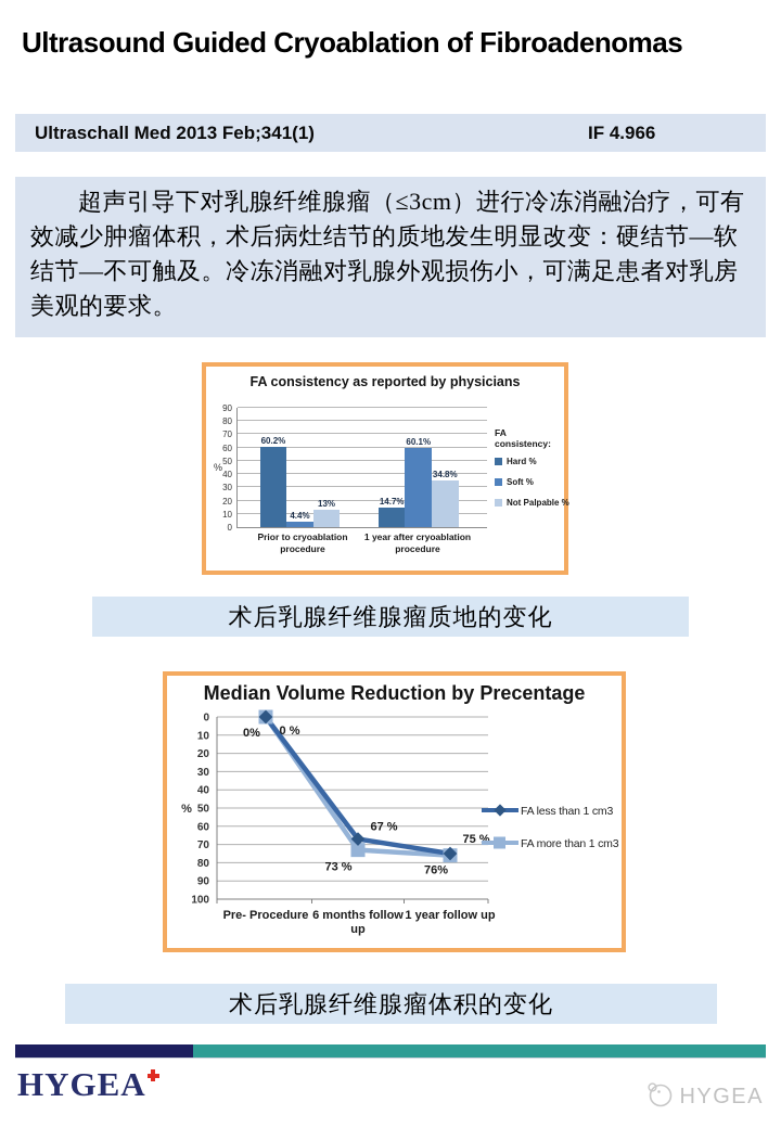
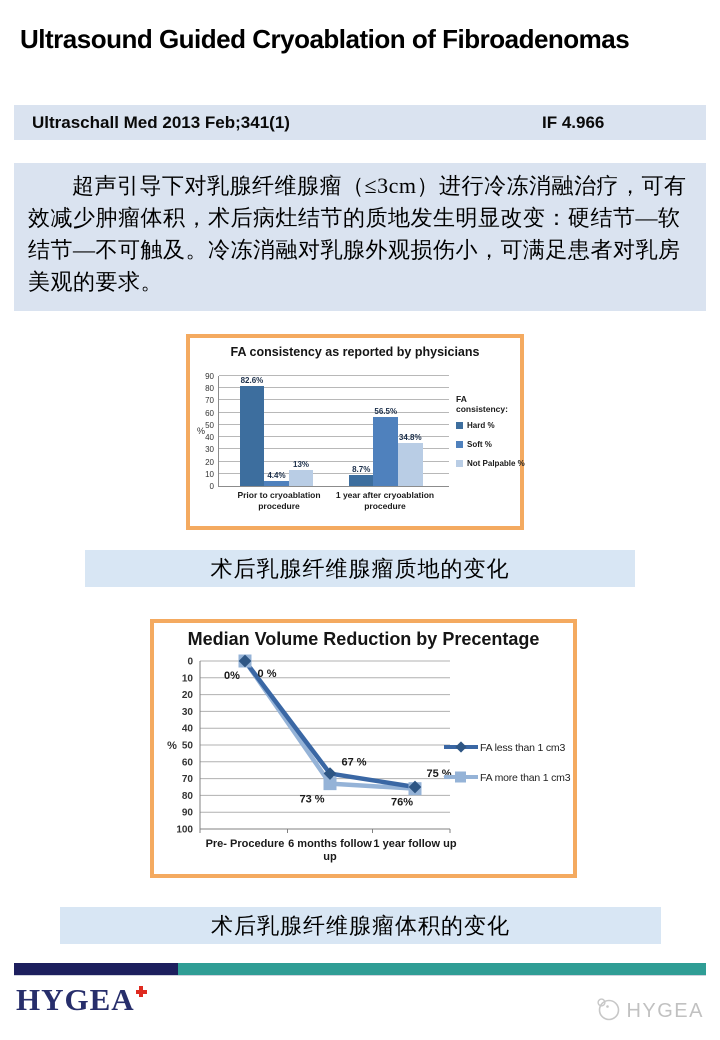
FA consistency as reported by physicians/Hard %/Prior to cryoablation procedure: 60.2% -> 82.6%
FA consistency as reported by physicians/Hard %/1 year after cryoablation procedure: 14.7% -> 8.7%
FA consistency as reported by physicians/Soft %/1 year after cryoablation procedure: 60.1% -> 56.5%
